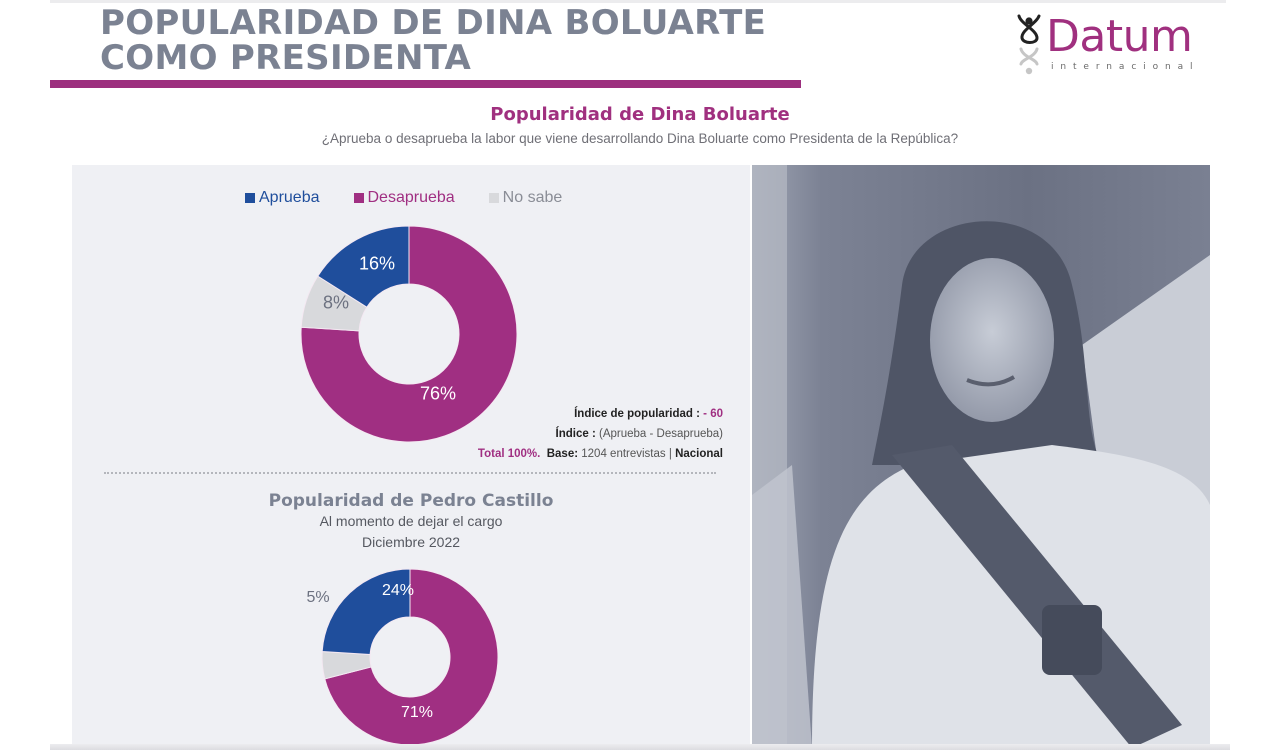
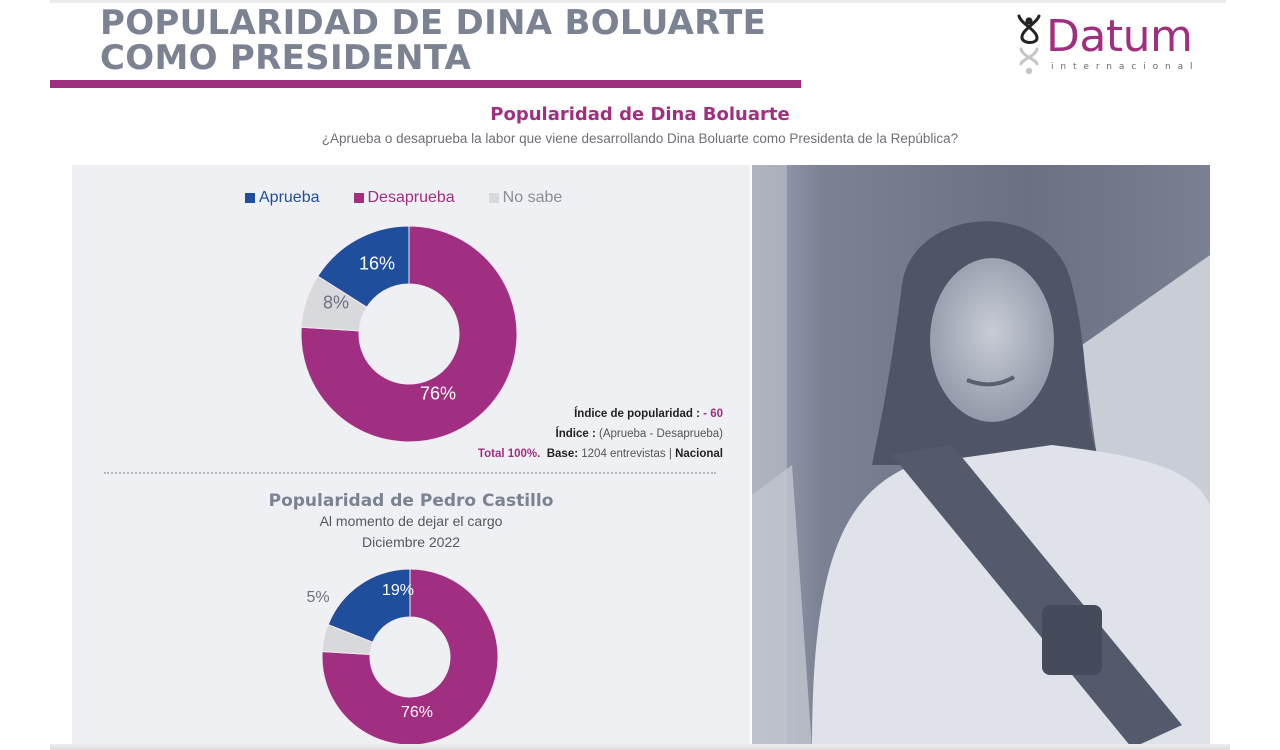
Popularidad de Pedro Castillo/Aprueba: 24% -> 19%
Popularidad de Pedro Castillo/Desaprueba: 71% -> 76%
